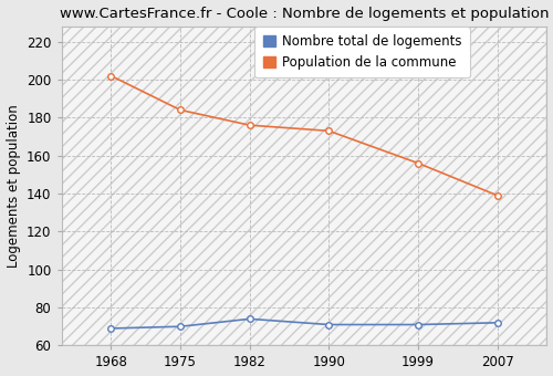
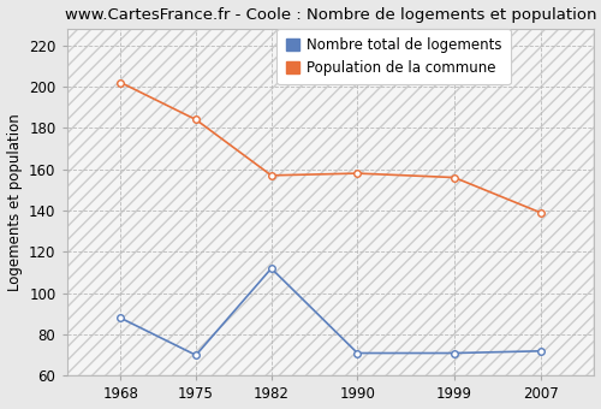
Nombre total de logements/1968: 69 -> 88
Nombre total de logements/1982: 74 -> 112
Population de la commune/1982: 176 -> 157
Population de la commune/1990: 173 -> 158
